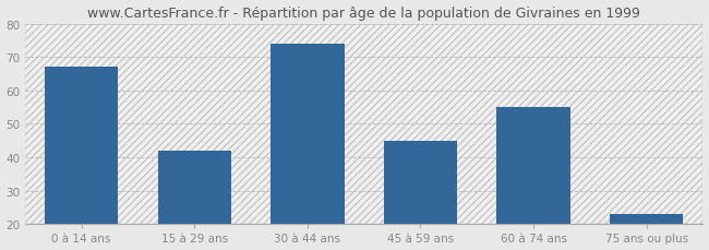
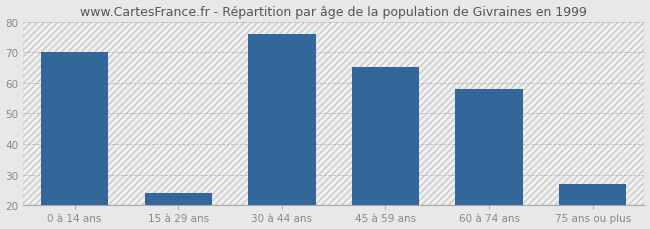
0 à 14 ans: 67 -> 70
15 à 29 ans: 42 -> 24
30 à 44 ans: 74 -> 76
45 à 59 ans: 45 -> 65
60 à 74 ans: 55 -> 58
75 ans ou plus: 23 -> 27
